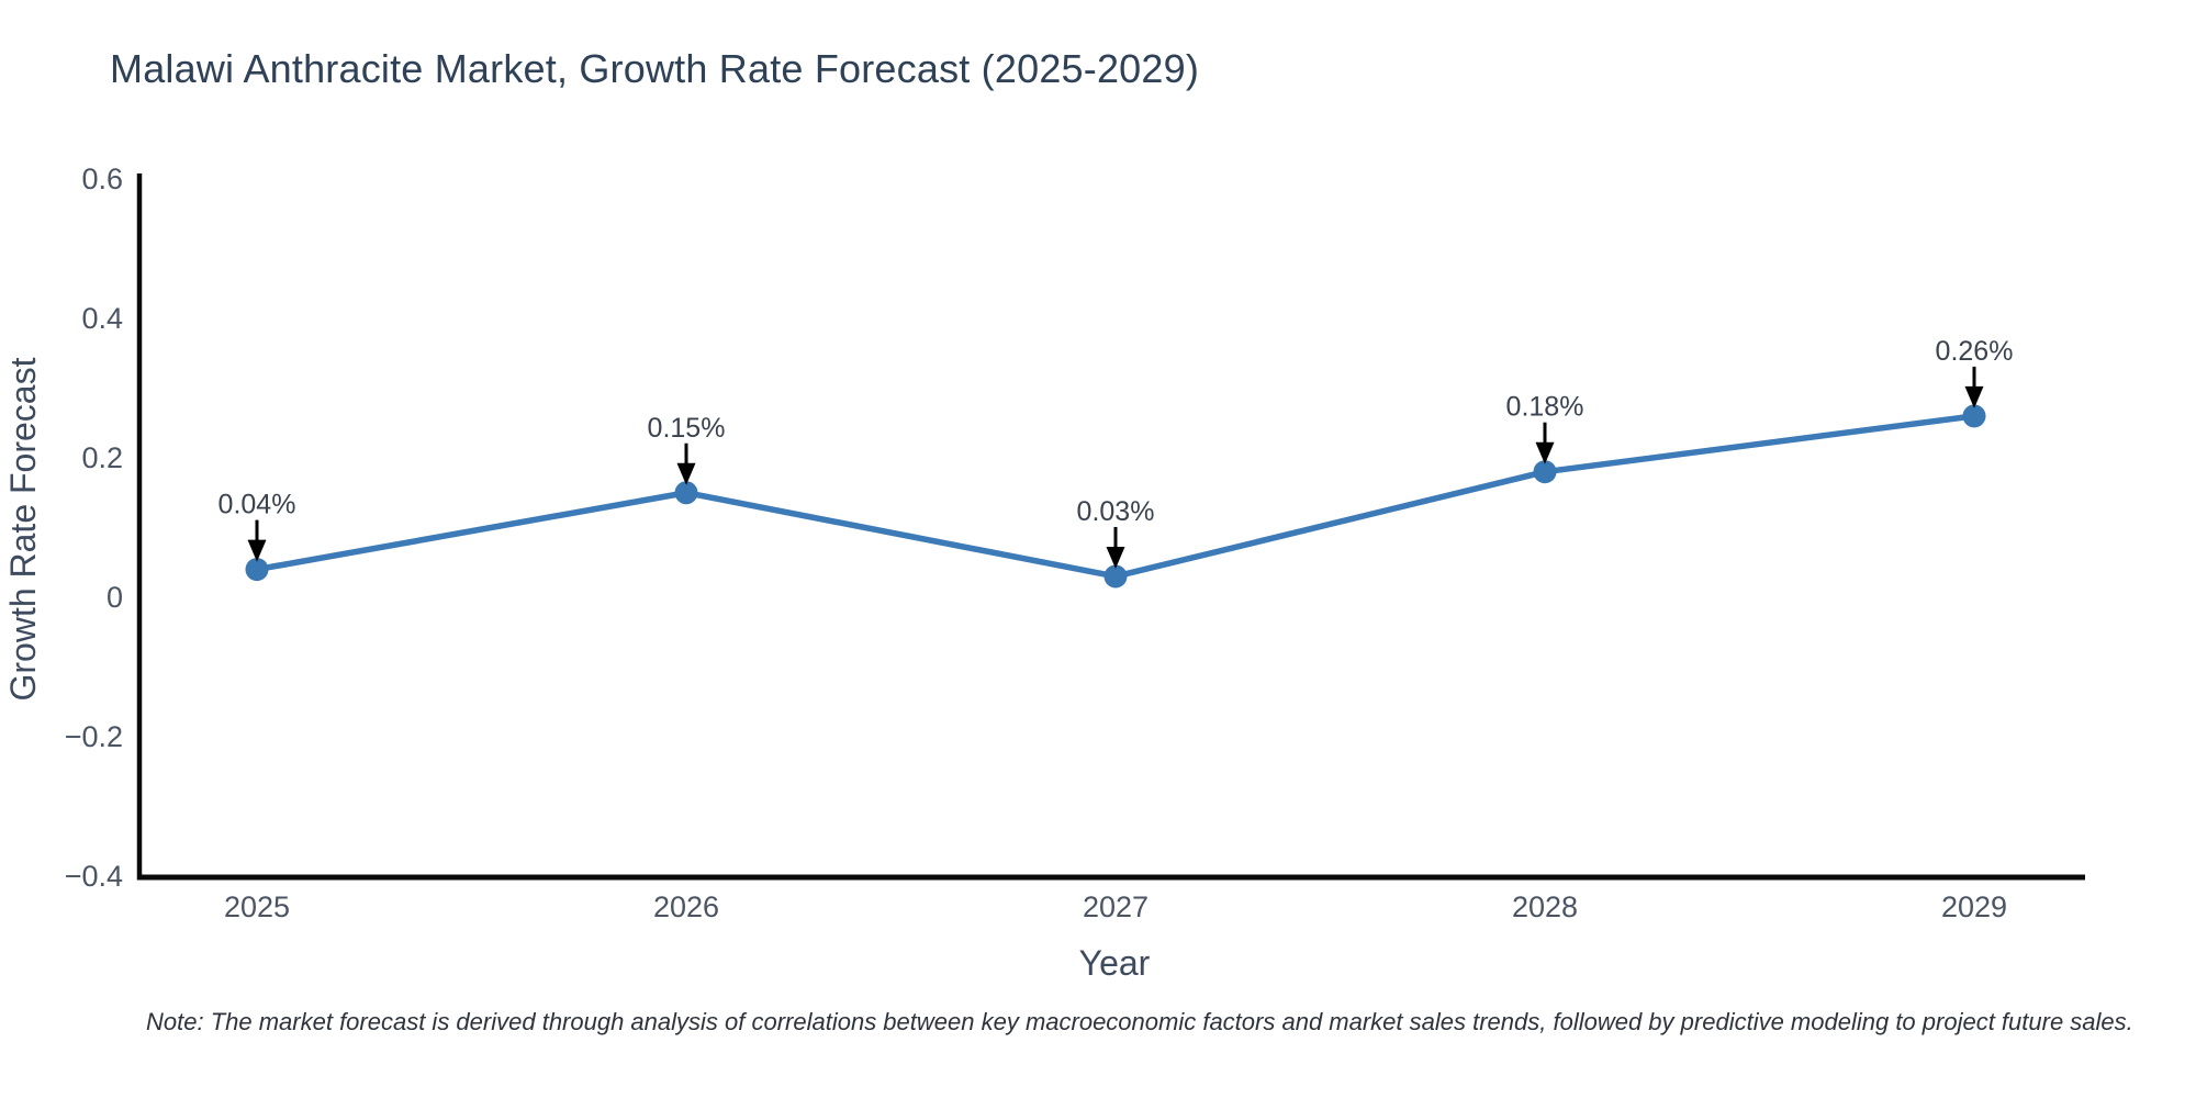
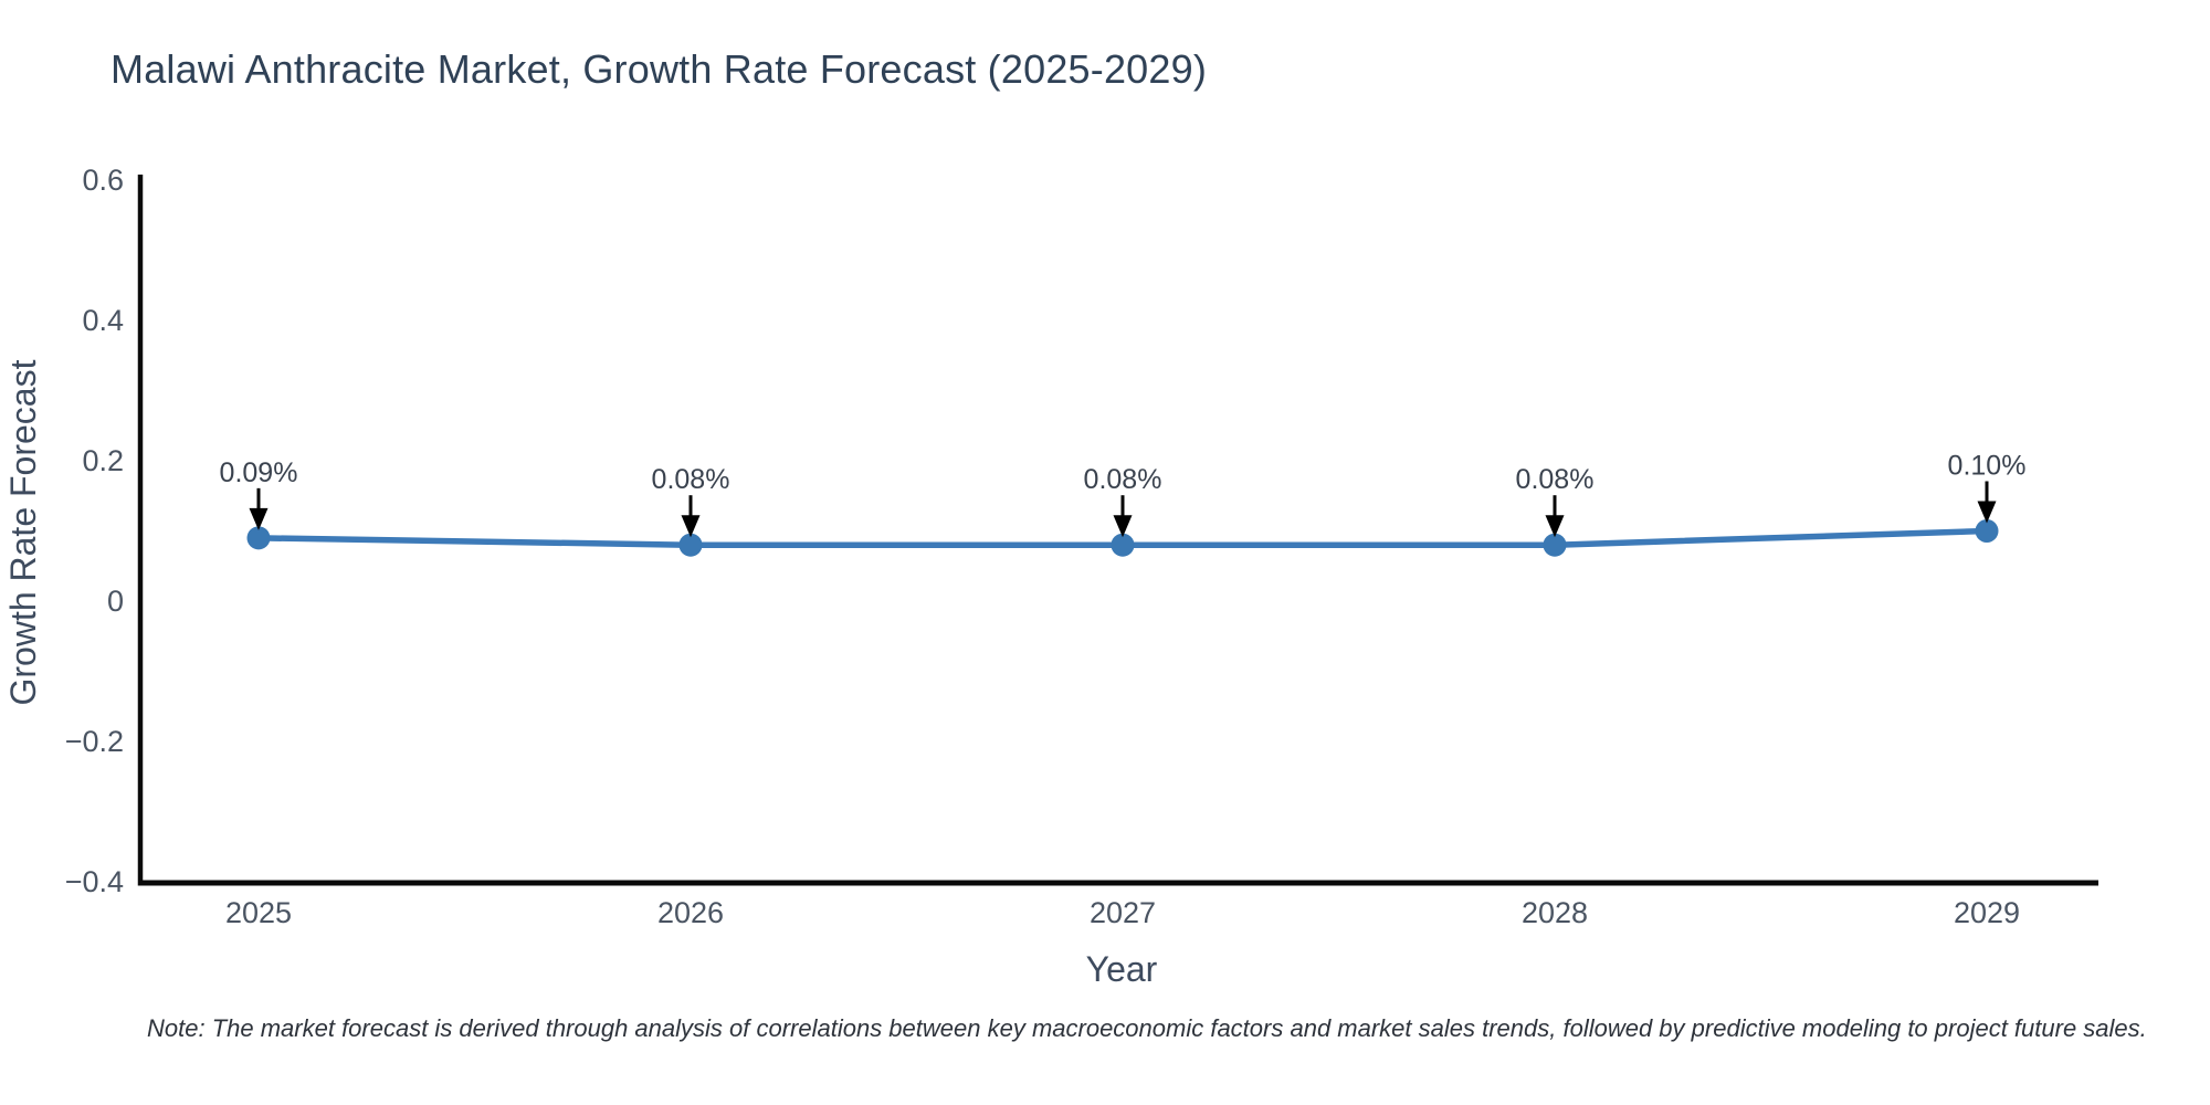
2025: 0.04% -> 0.09%
2026: 0.15% -> 0.08%
2027: 0.03% -> 0.08%
2028: 0.18% -> 0.08%
2029: 0.26% -> 0.10%
